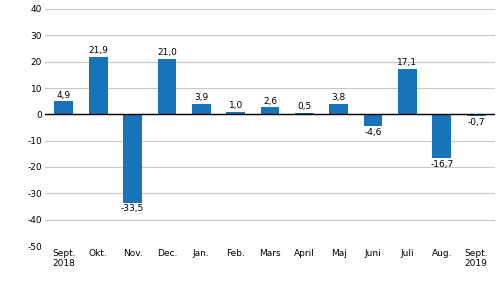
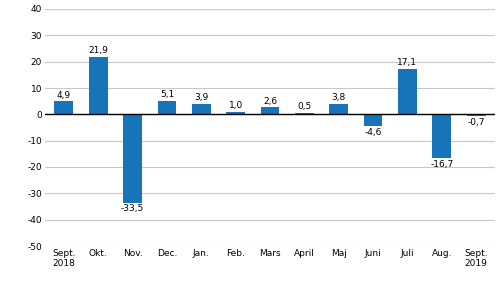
Dec.: 21,0 -> 5,1
